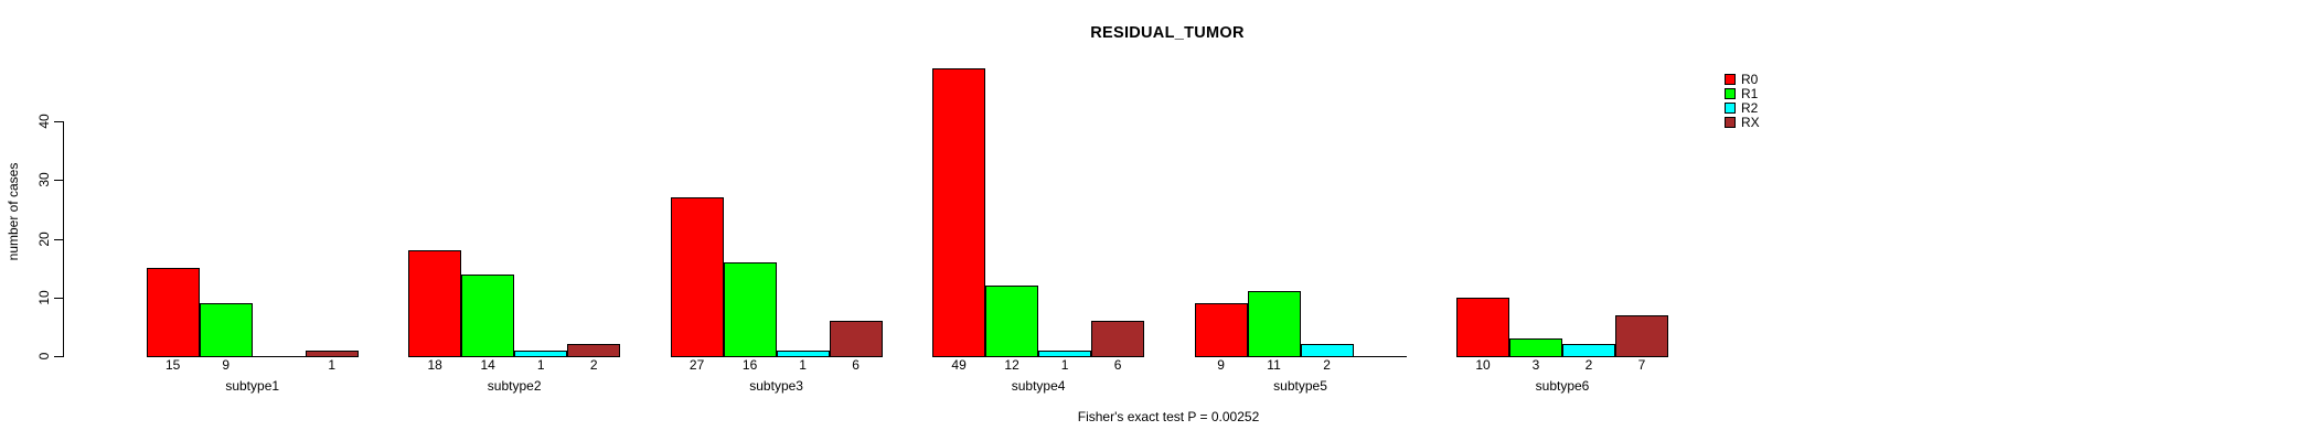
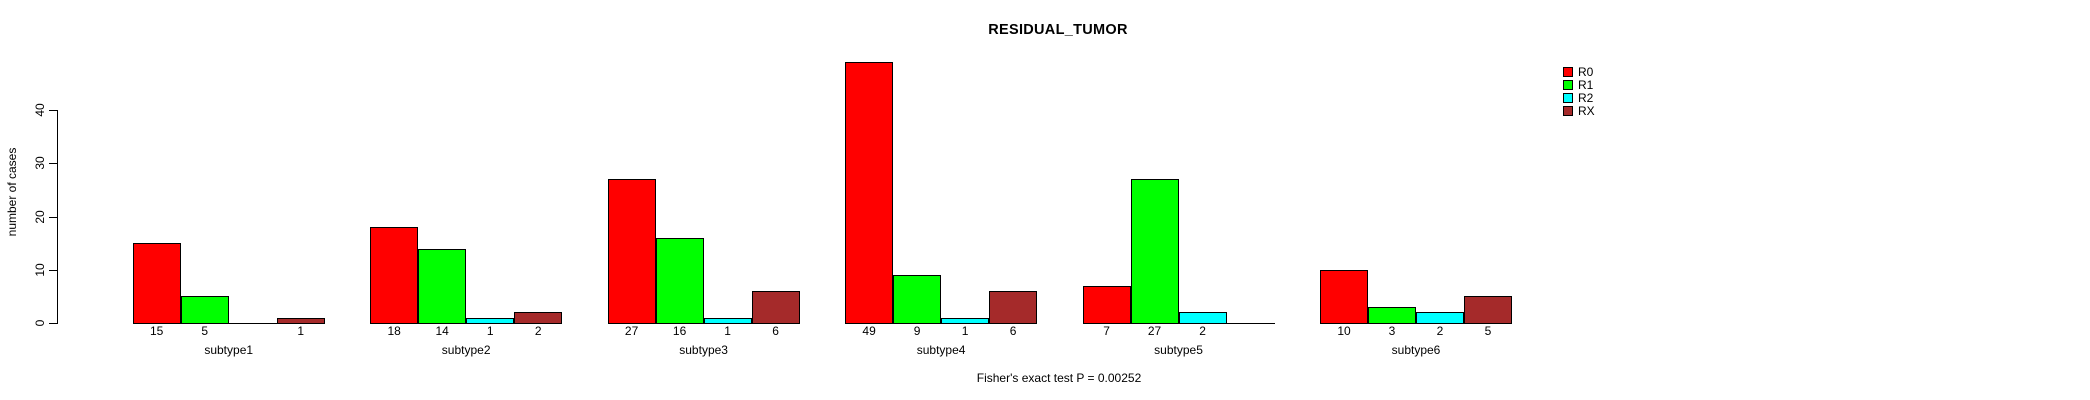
R1/subtype1: 9 -> 5
R1/subtype4: 12 -> 9
R0/subtype5: 9 -> 7
R1/subtype5: 11 -> 27
RX/subtype6: 7 -> 5
